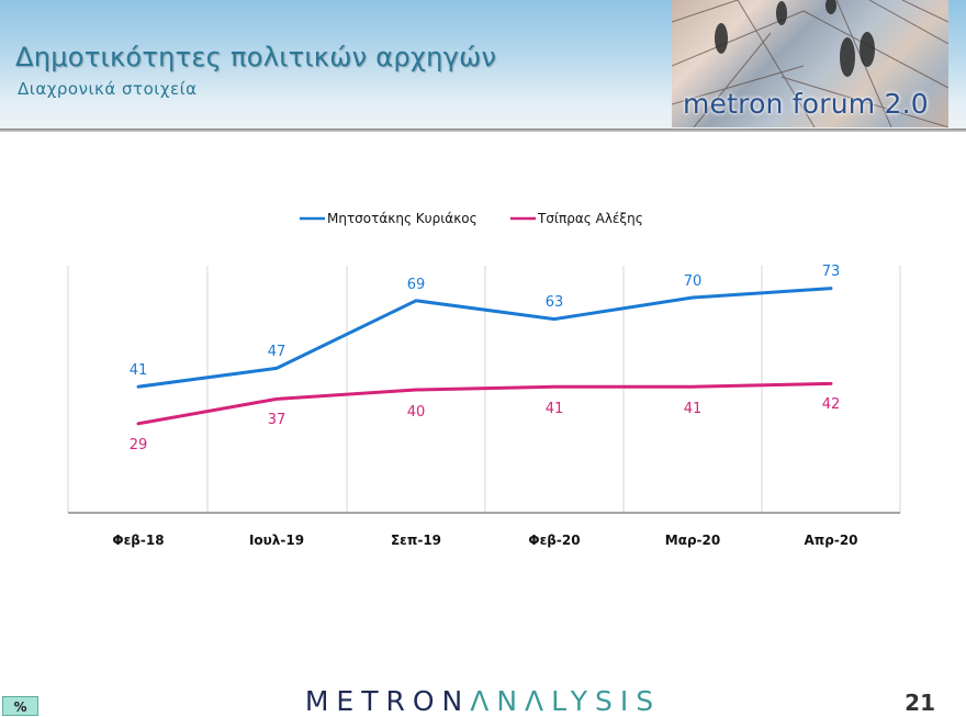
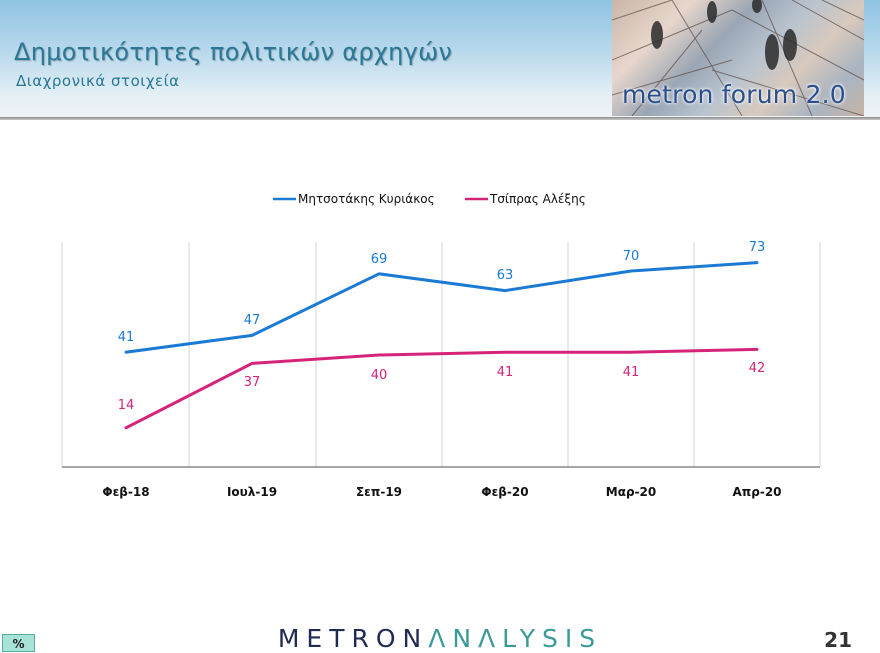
Τσίπρας Αλέξης/Φεβ-18: 29 -> 14
